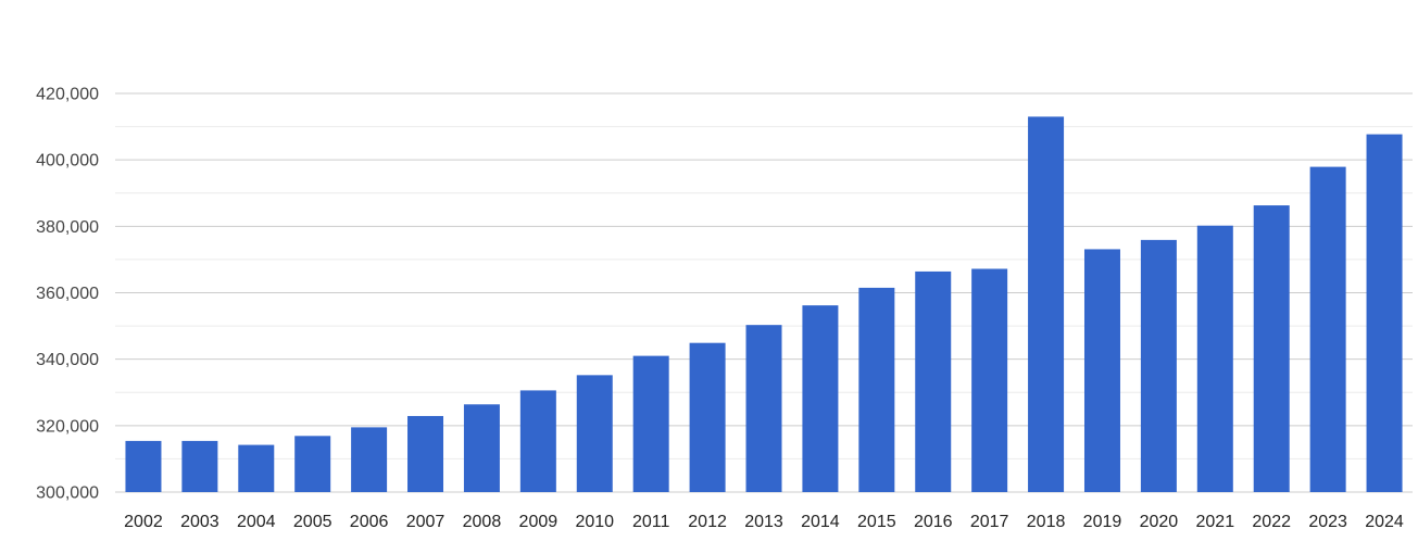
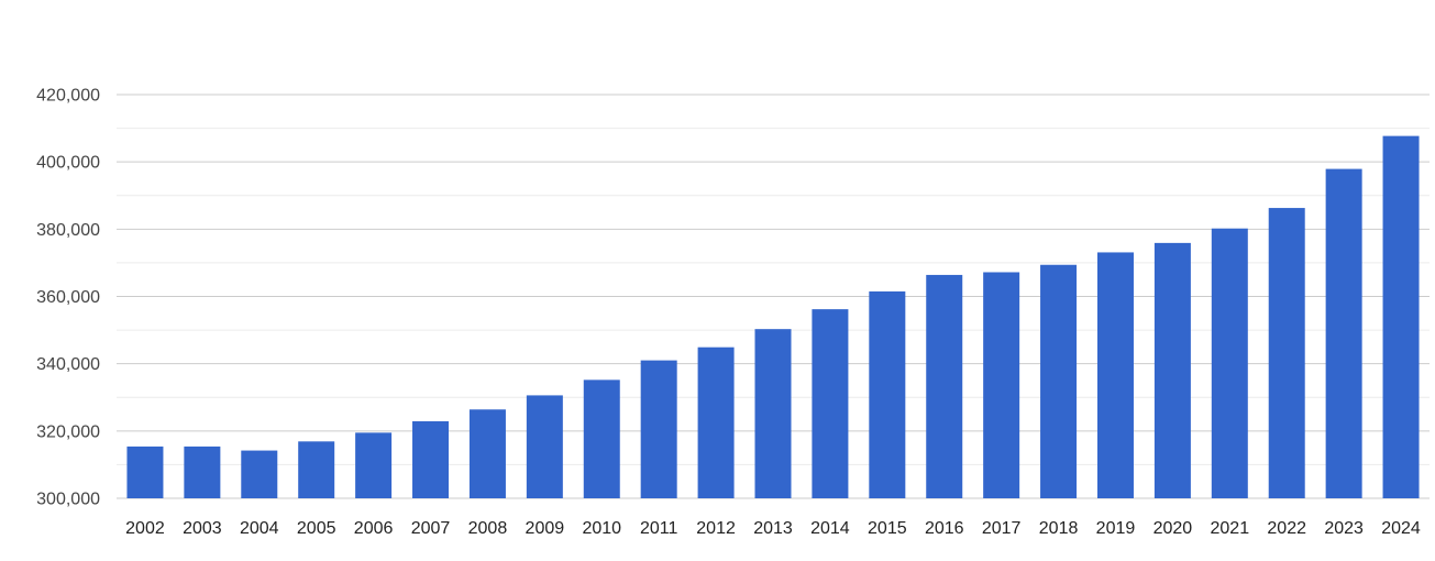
2018: 413000 -> 369000
